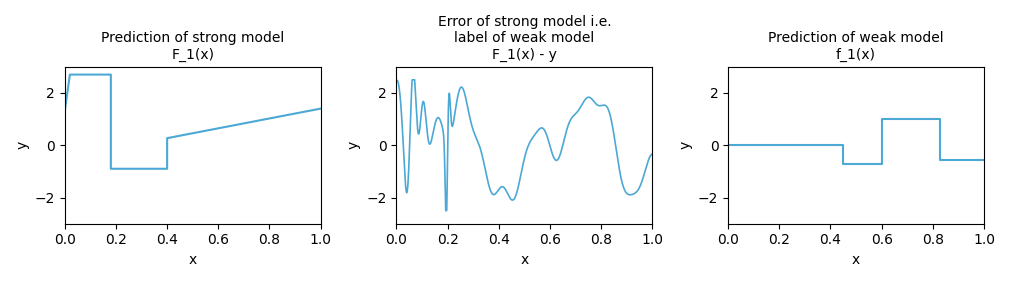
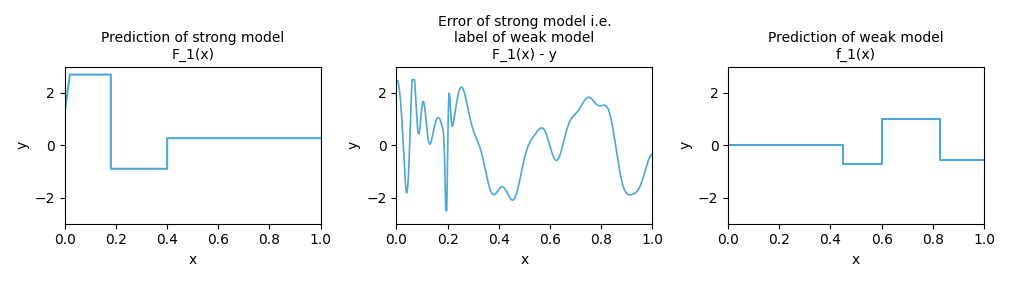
Prediction of strong model F_1(x)/1.0: 1.40 -> 0.27
